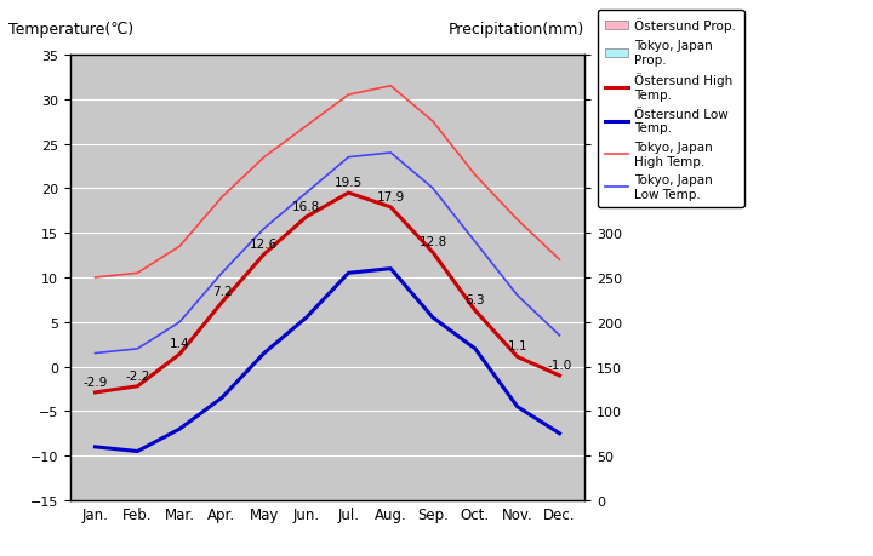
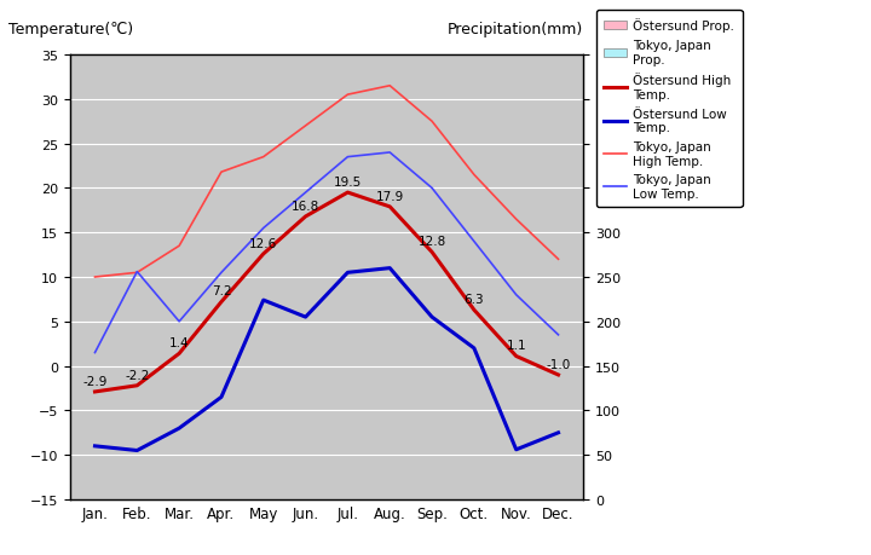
Tokyo, Japan Low Temp./Feb.: 2.0 -> 10.6
Tokyo, Japan High Temp./Apr.: 19.0 -> 21.8
Östersund Low Temp./May: 1.5 -> 7.4
Östersund Low Temp./Nov.: -4.5 -> -9.4
